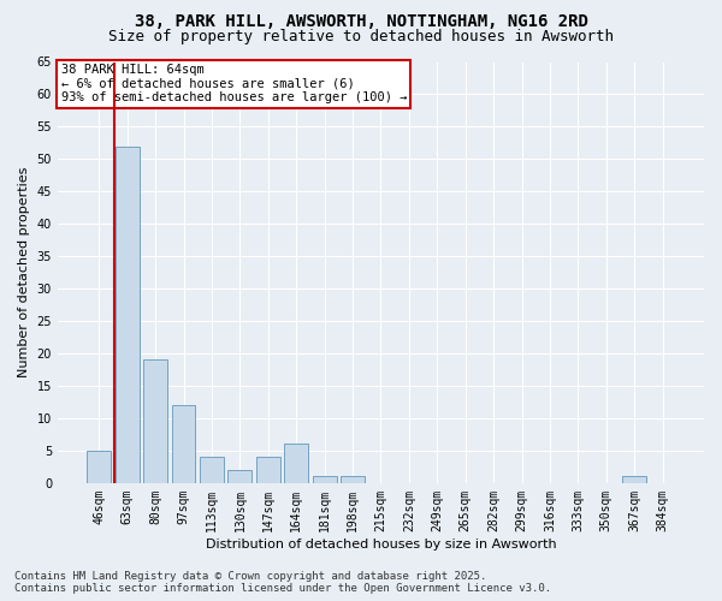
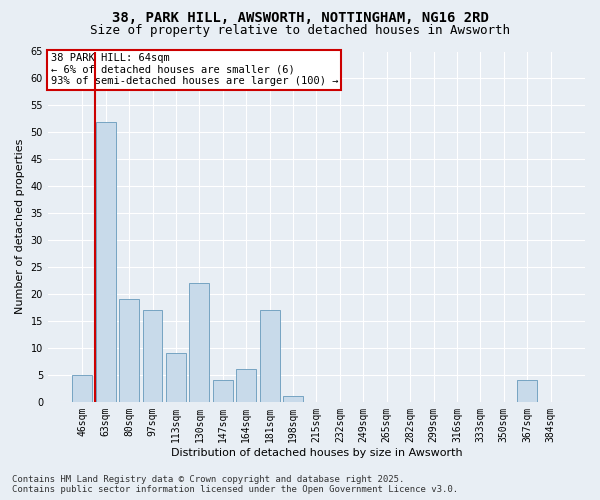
97sqm: 12 -> 17
113sqm: 4 -> 9
130sqm: 2 -> 22
181sqm: 1 -> 17
367sqm: 1 -> 4
